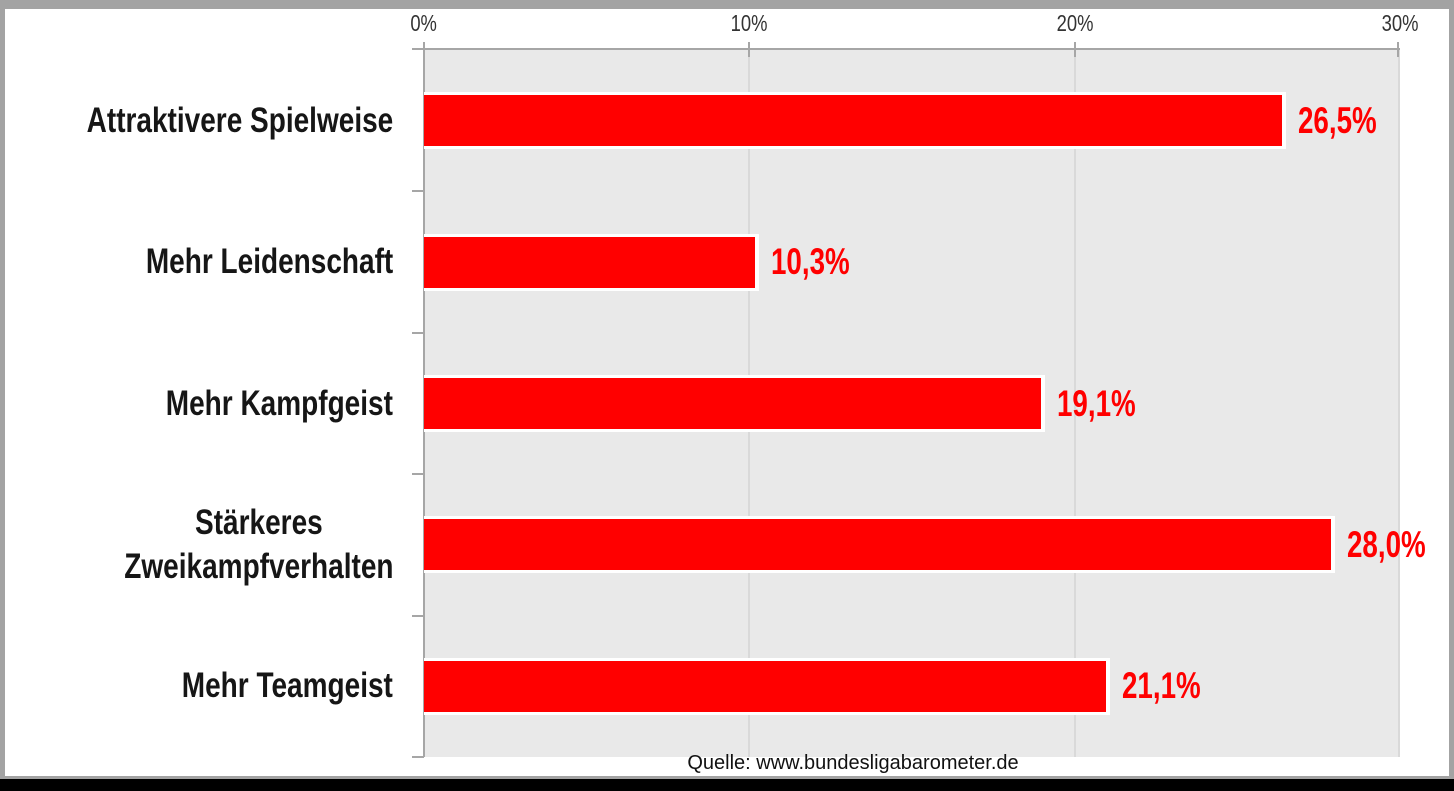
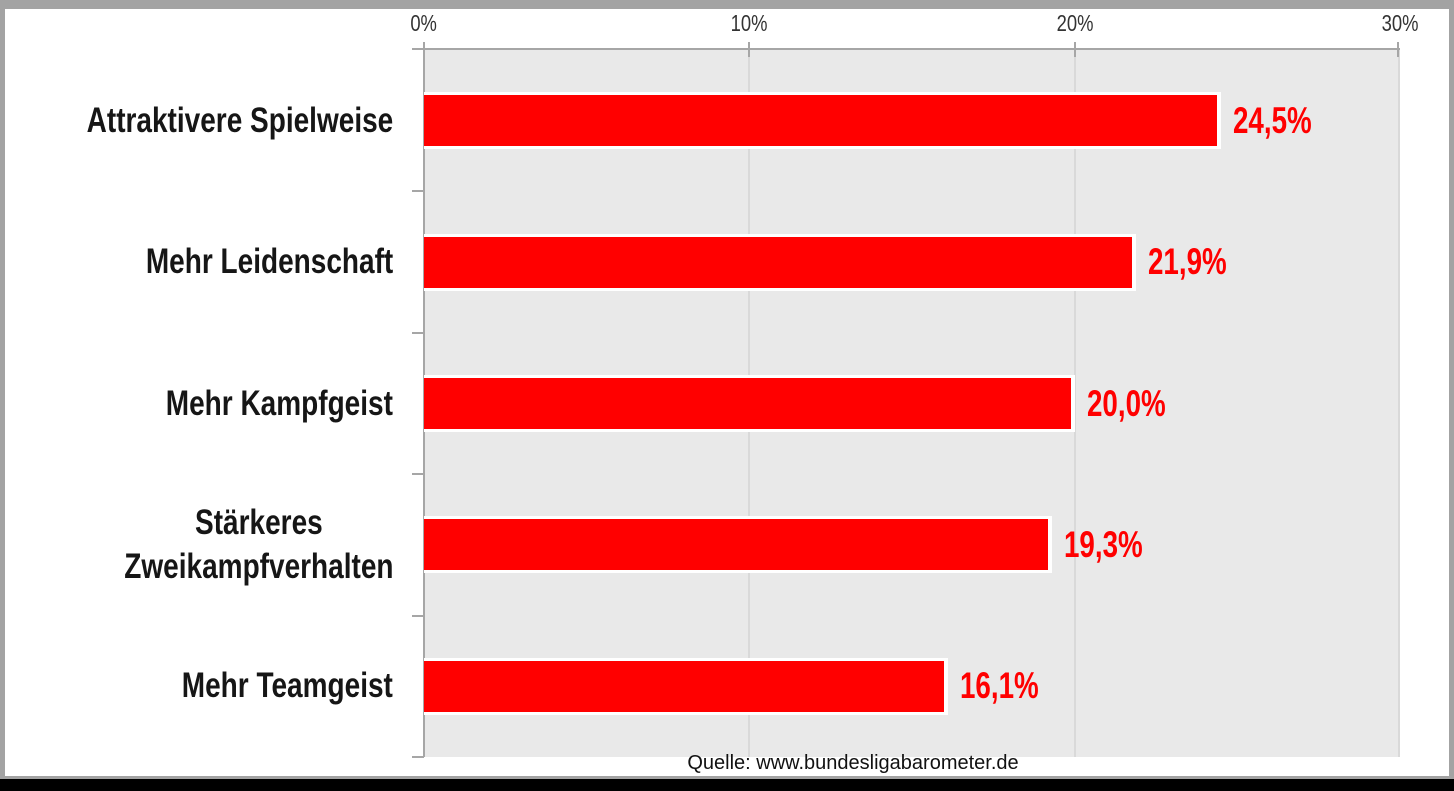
Attraktivere Spielweise: 26,5% -> 24,5%
Mehr Leidenschaft: 10,3% -> 21,9%
Mehr Kampfgeist: 19,1% -> 20,0%
Stärkeres Zweikampfverhalten: 28,0% -> 19,3%
Mehr Teamgeist: 21,1% -> 16,1%
